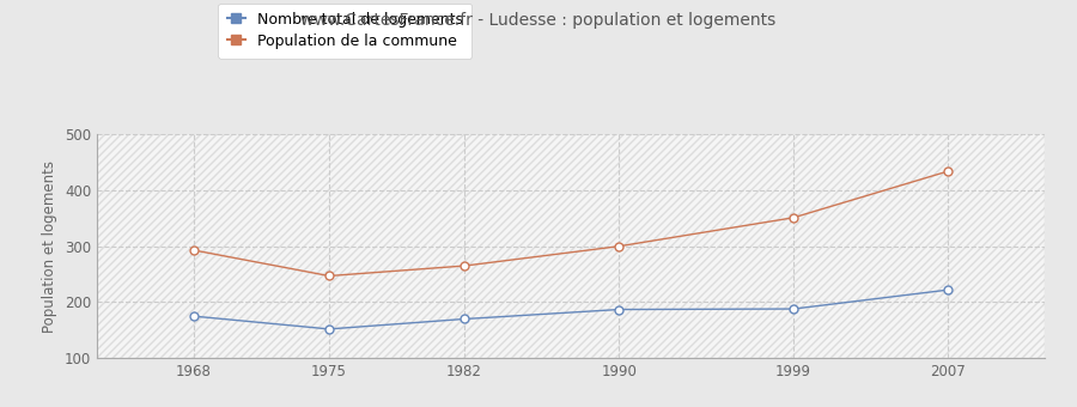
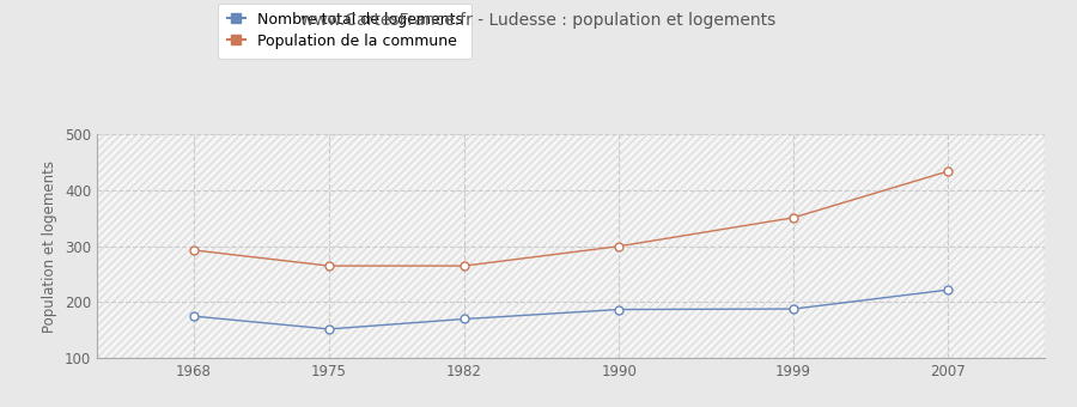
Population de la commune/1975: 247 -> 265
